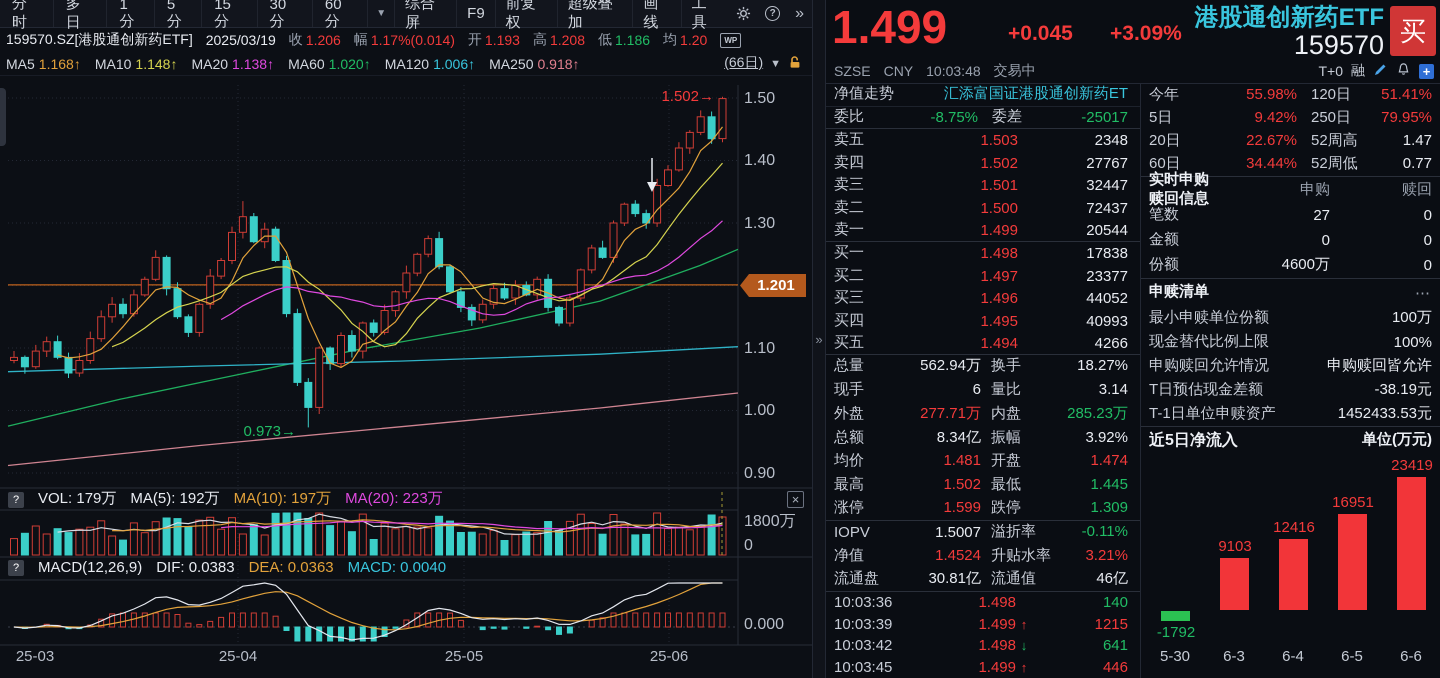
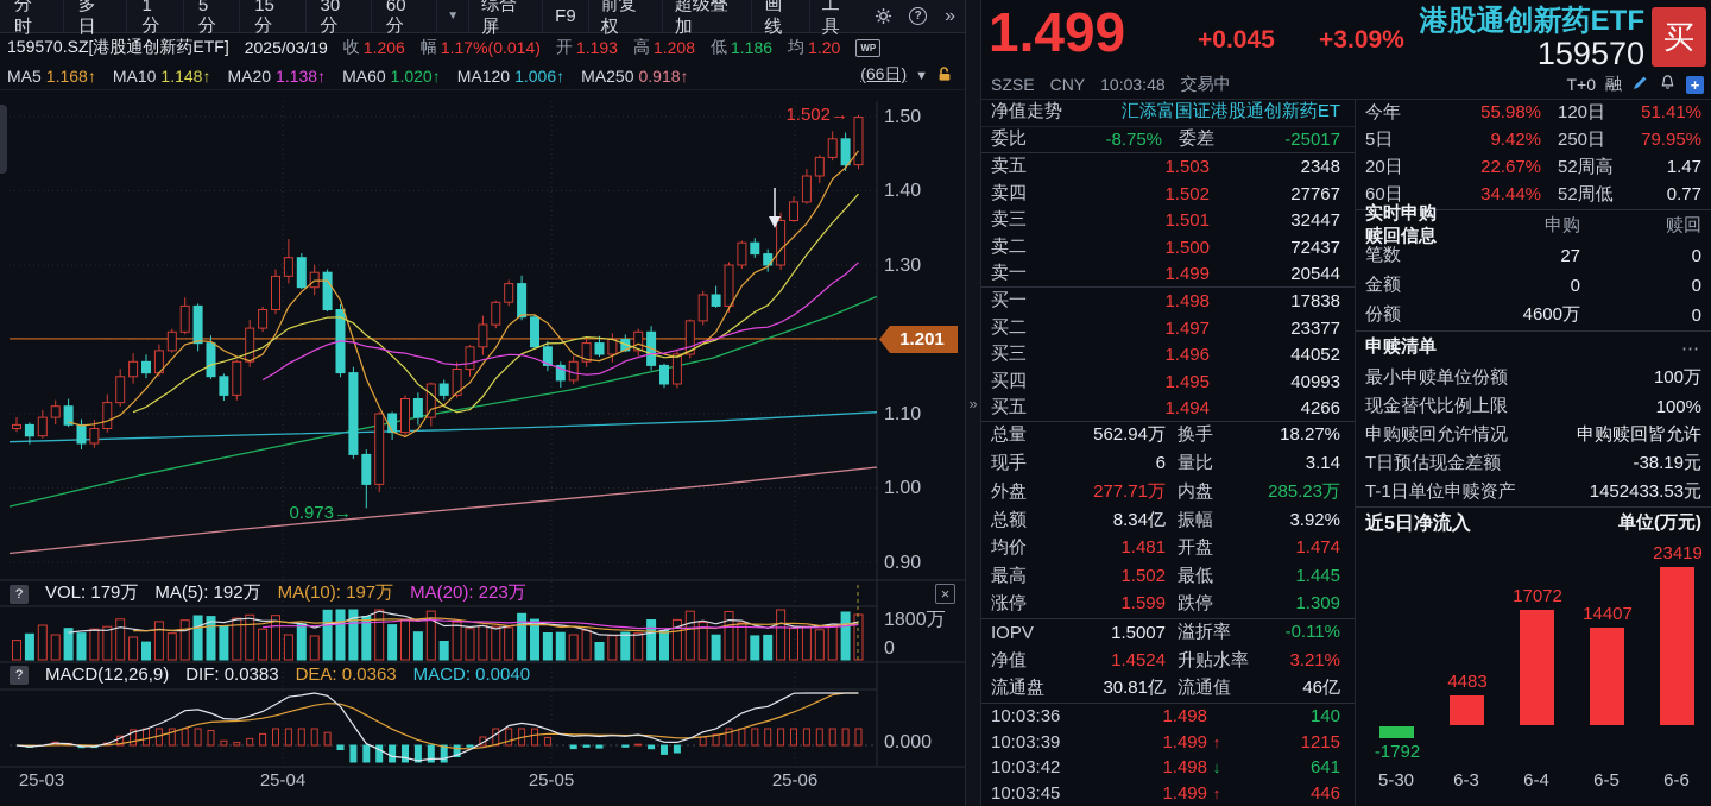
近5日净流入/6-3: 9103 -> 4483
近5日净流入/6-4: 12416 -> 17072
近5日净流入/6-5: 16951 -> 14407
